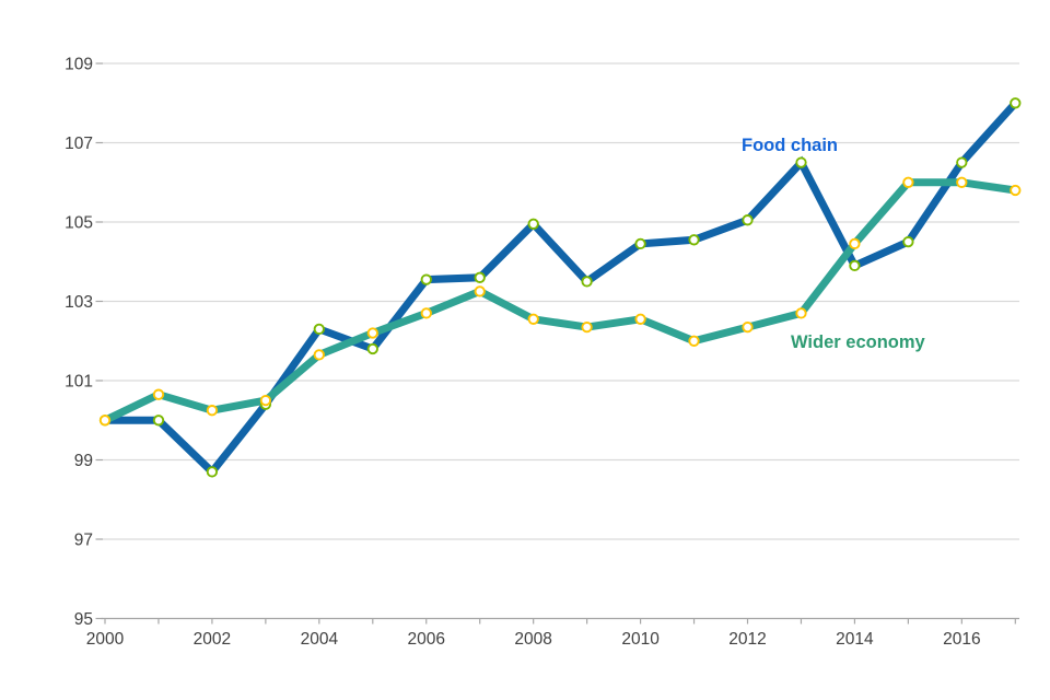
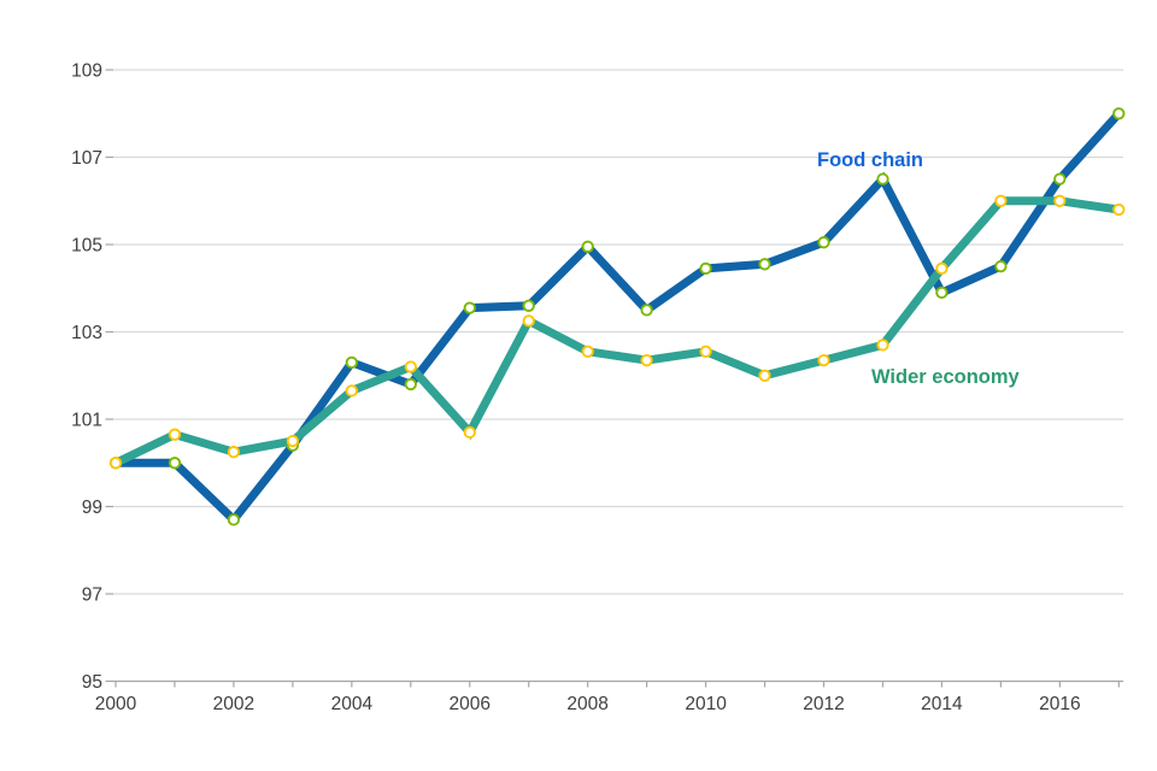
Wider economy/2006: 102.7 -> 100.7
